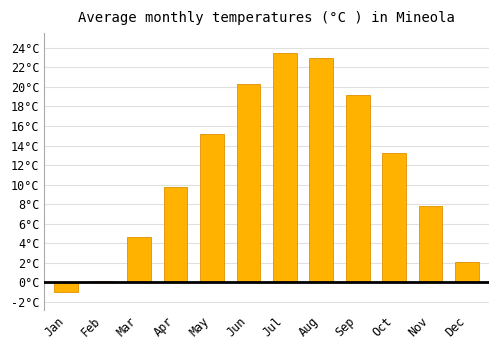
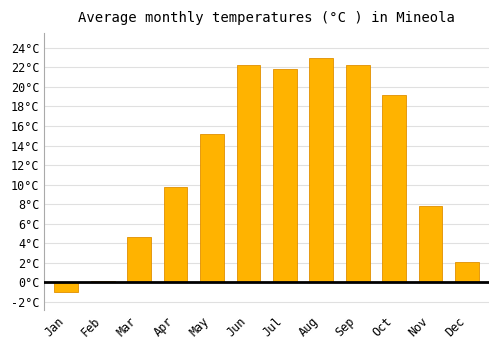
Jun: 20.3°C -> 22.2°C
Jul: 23.5°C -> 21.8°C
Sep: 19.2°C -> 22.2°C
Oct: 13.2°C -> 19.2°C
